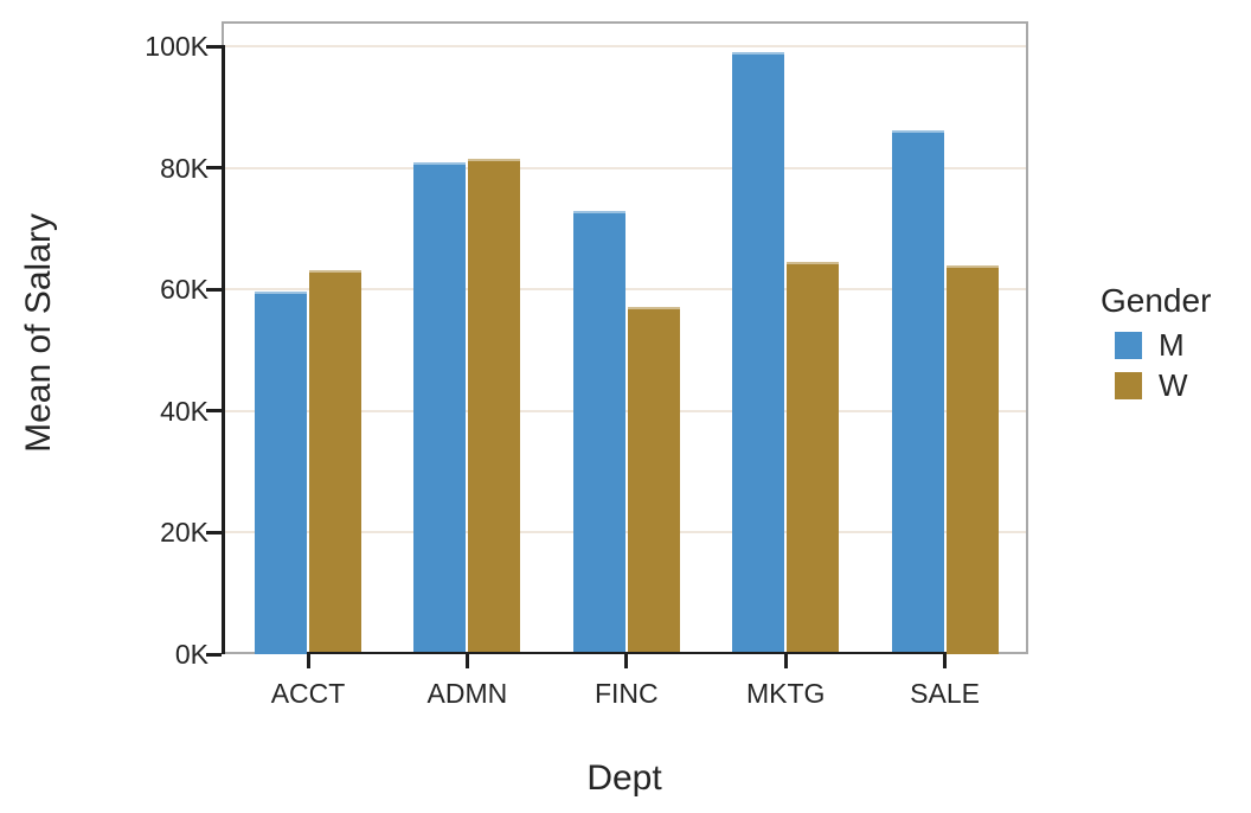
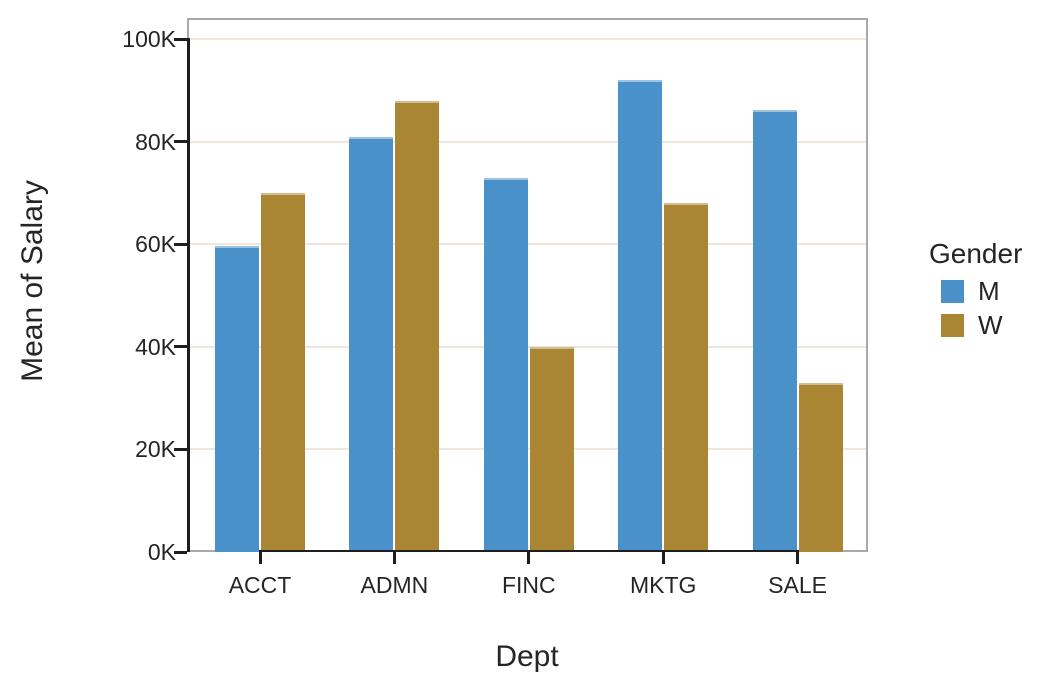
W/ACCT: 63K -> 70K
W/ADMN: 82K -> 88K
W/FINC: 57K -> 40K
M/MKTG: 99K -> 92K
W/MKTG: 64K -> 68K
W/SALE: 64K -> 33K
